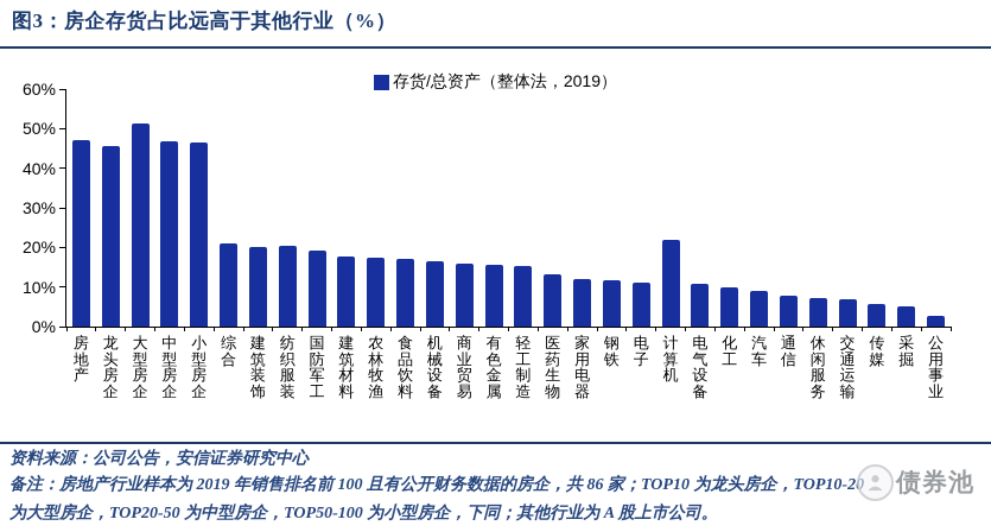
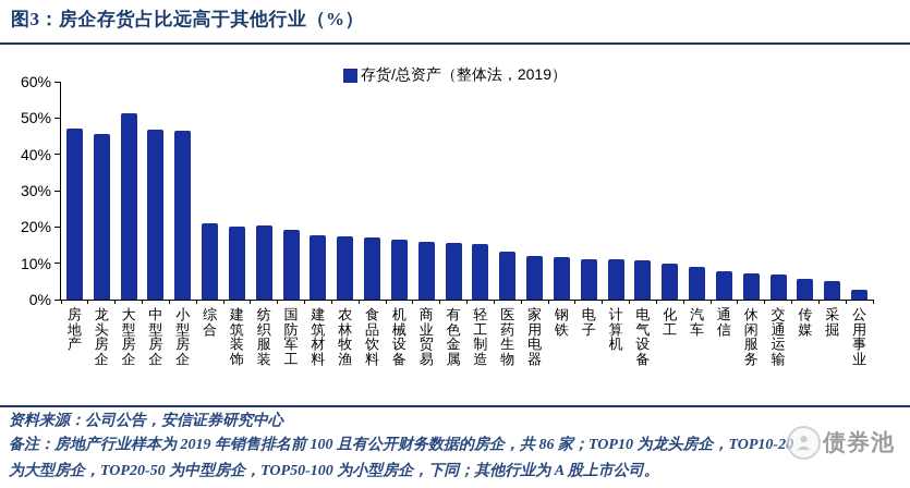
计算机: 22% -> 11%
